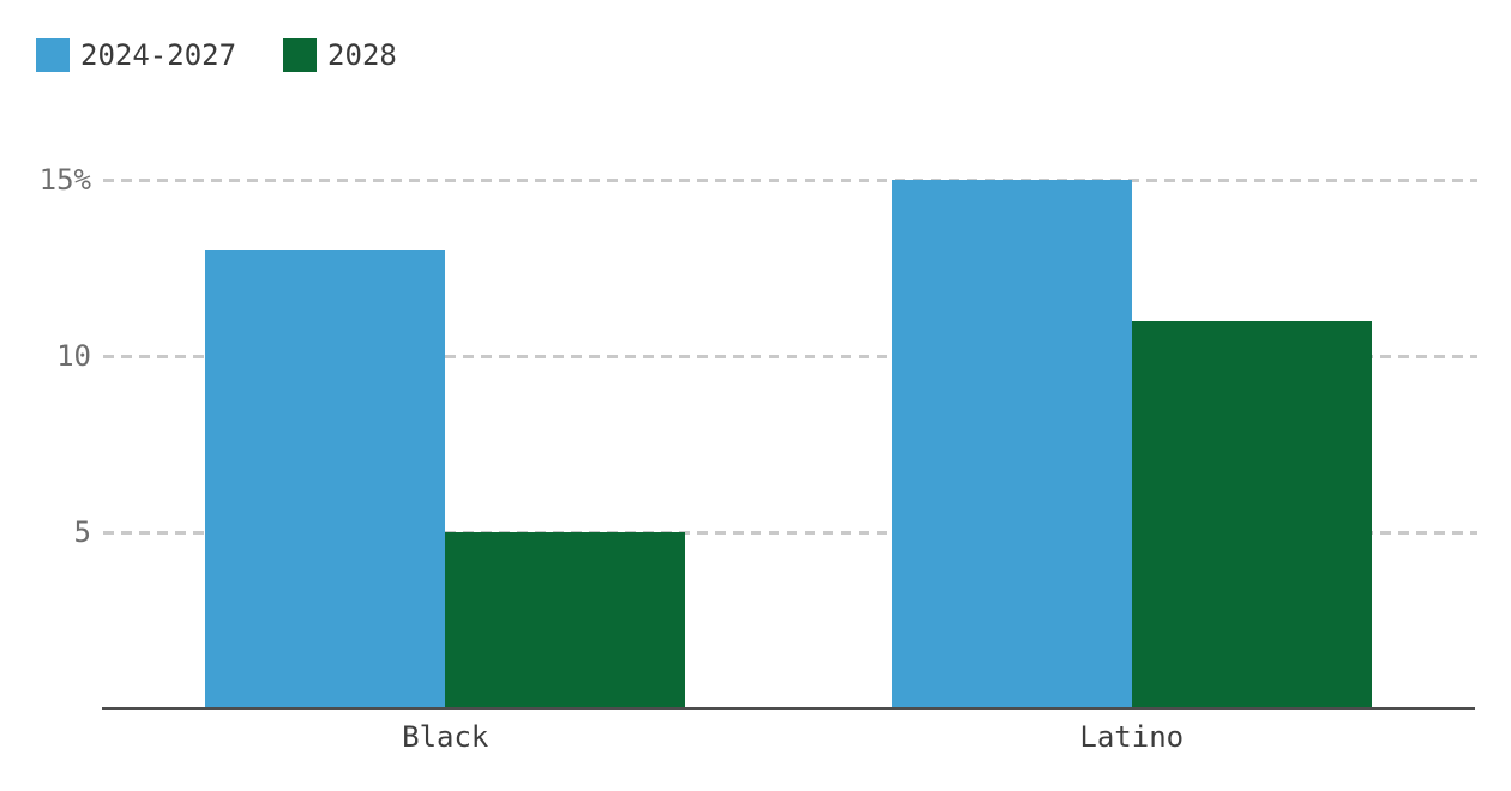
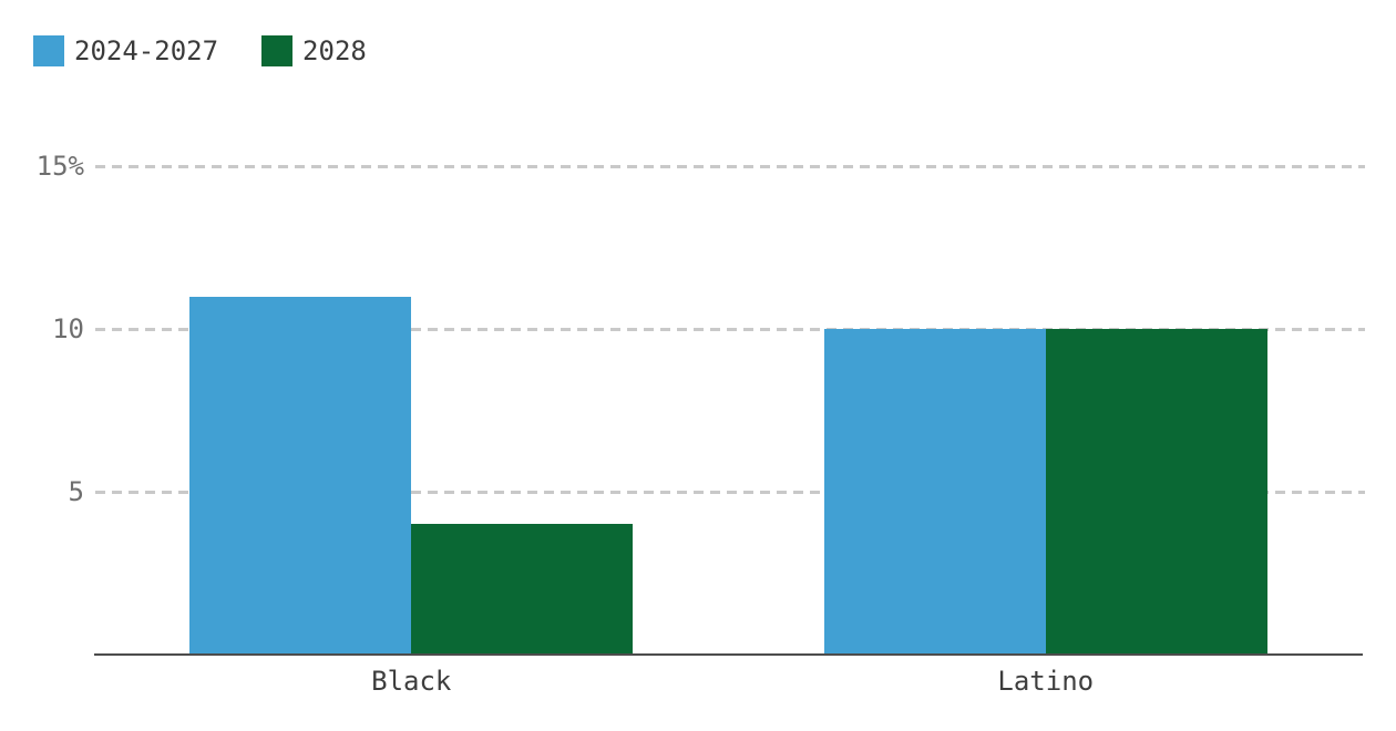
2024-2027/Black: 13% -> 11%
2028/Black: 5% -> 4%
2024-2027/Latino: 15% -> 10%
2028/Latino: 11% -> 10%
